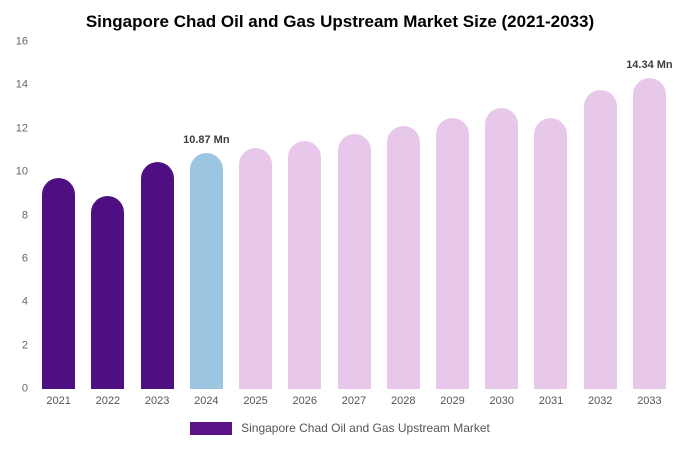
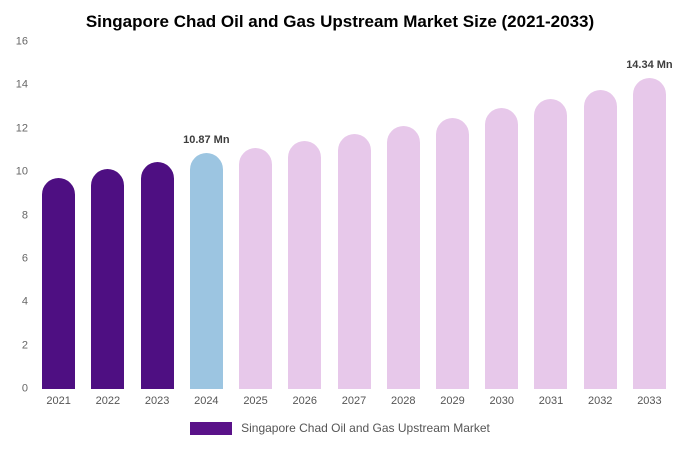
2022: 8.9 -> 10.2
2031: 12.5 -> 13.3
